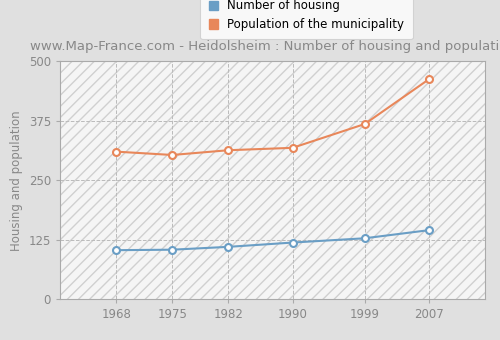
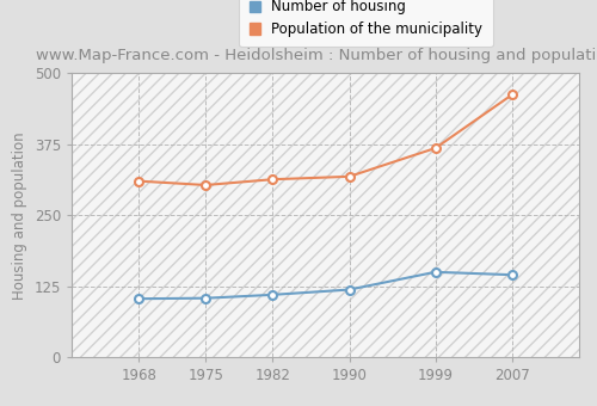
Number of housing/1999: 128 -> 150
